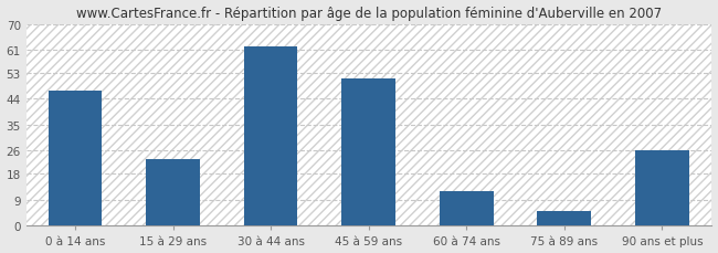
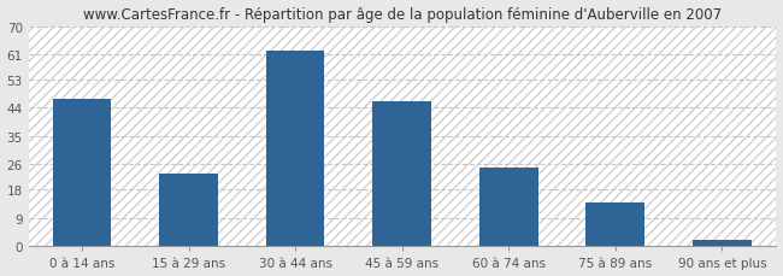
45 à 59 ans: 51 -> 46
60 à 74 ans: 12 -> 25
75 à 89 ans: 5 -> 14
90 ans et plus: 26 -> 2
